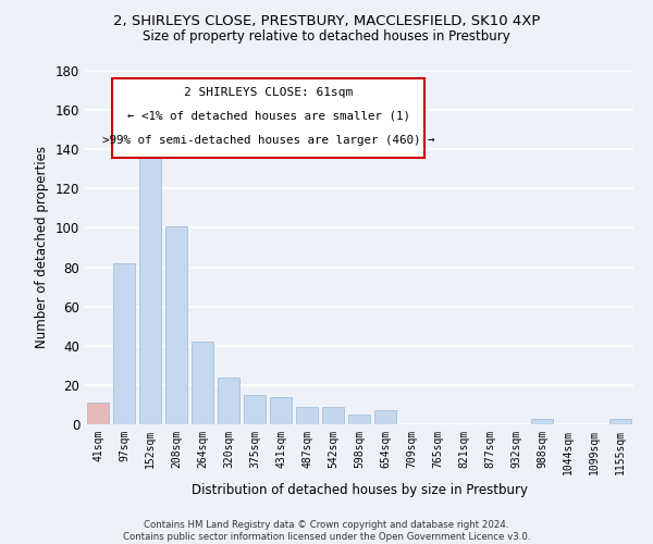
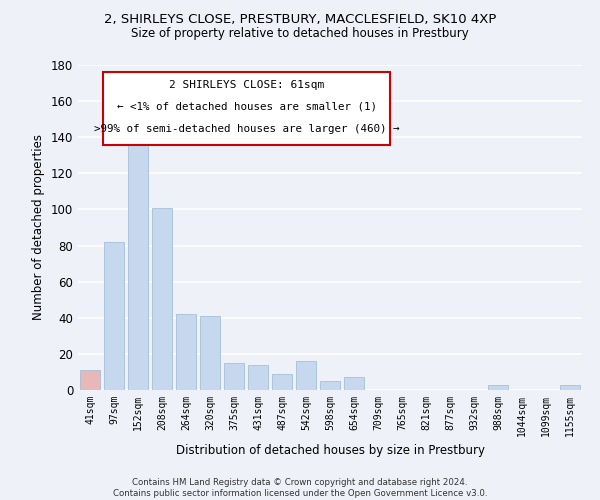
320sqm: 24 -> 41
542sqm: 9 -> 16
